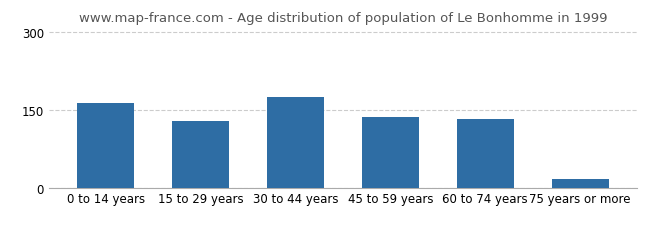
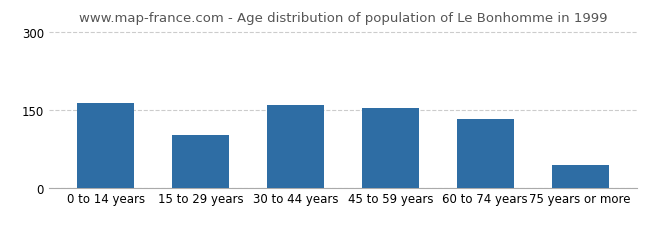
15 to 29 years: 128 -> 102
30 to 44 years: 175 -> 160
45 to 59 years: 135 -> 154
75 years or more: 17 -> 44
